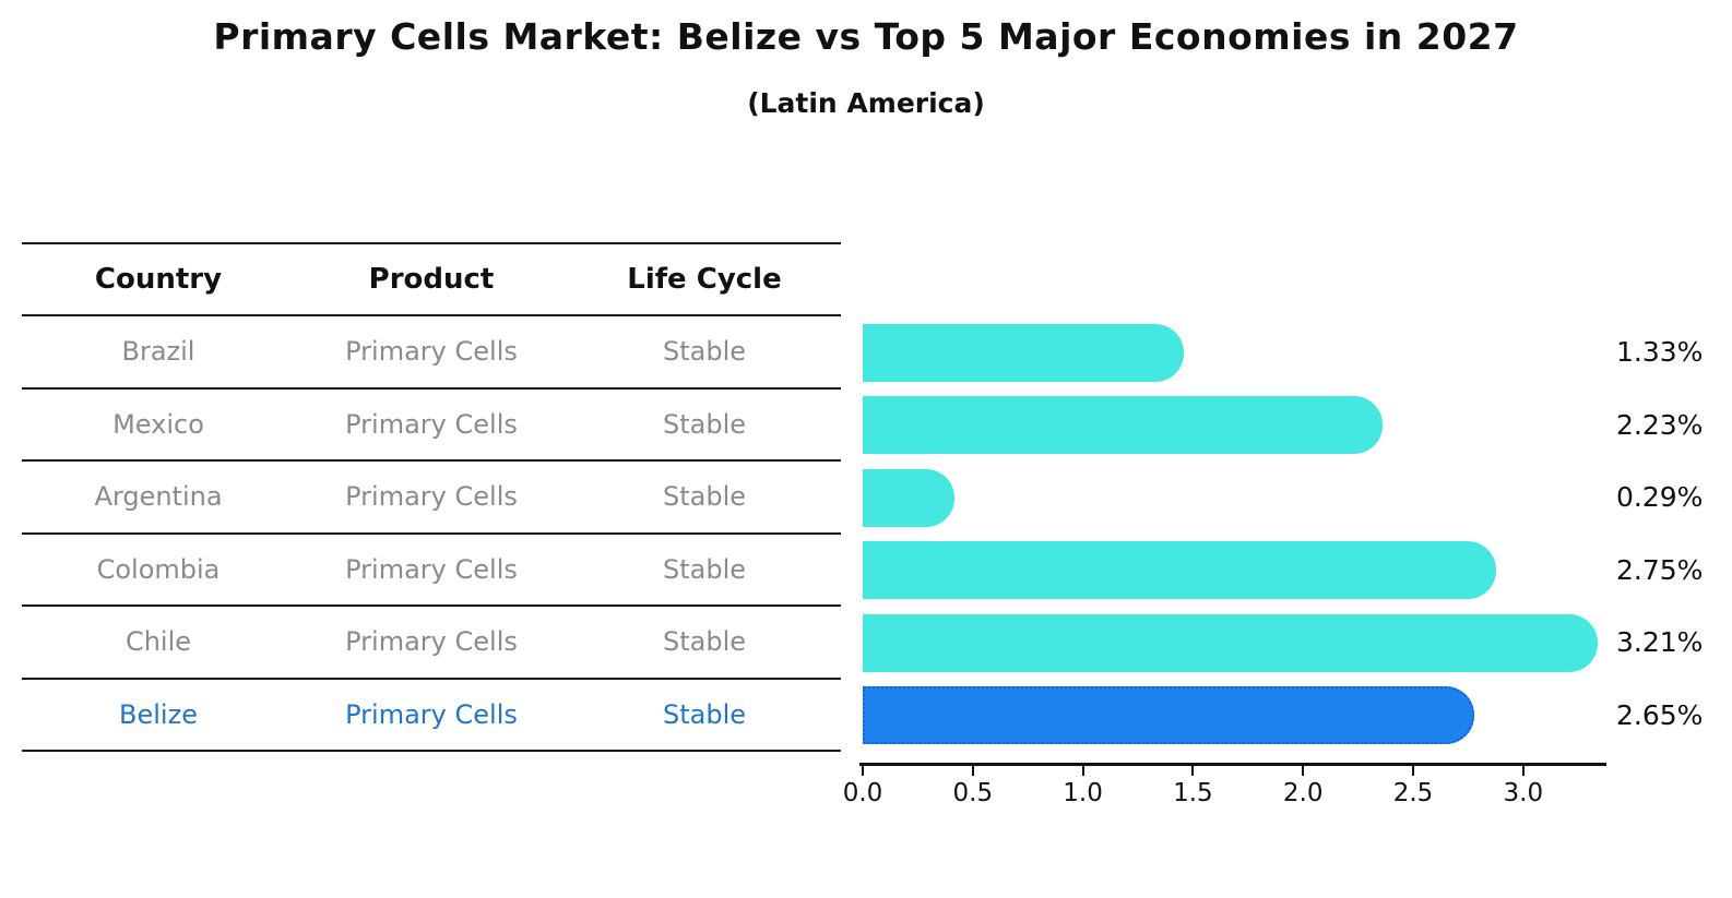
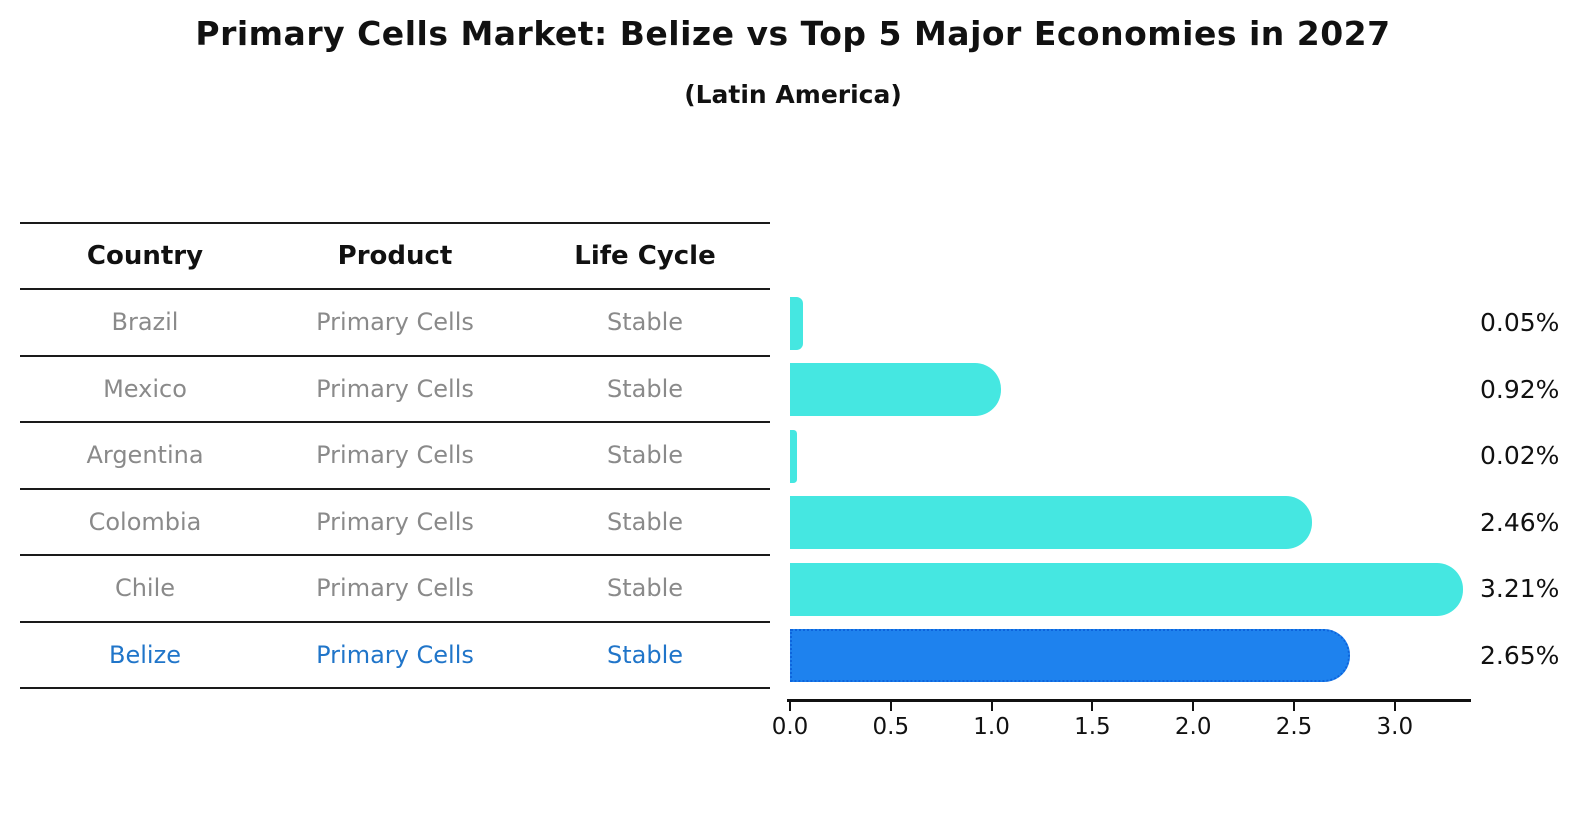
Brazil: 1.33% -> 0.05%
Mexico: 2.23% -> 0.92%
Argentina: 0.29% -> 0.02%
Colombia: 2.75% -> 2.46%
